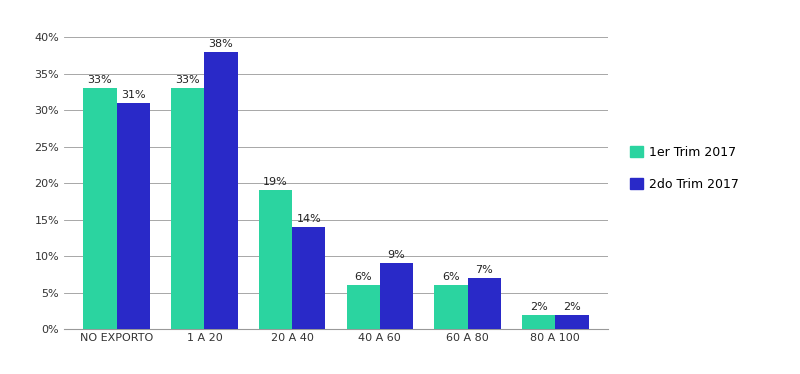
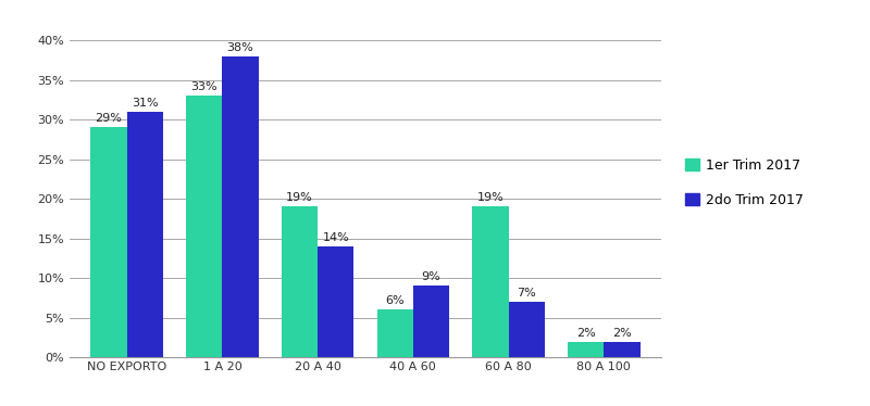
1er Trim 2017/NO EXPORTO: 33% -> 29%
1er Trim 2017/60 A 80: 6% -> 19%
